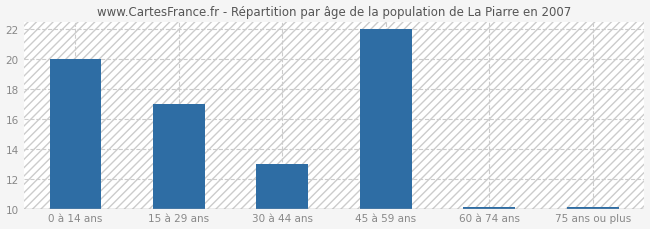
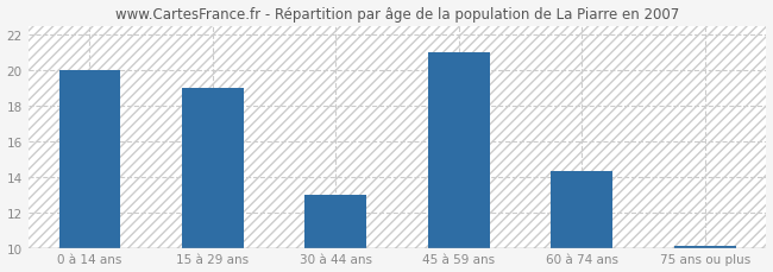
15 à 29 ans: 17.0 -> 19.0
45 à 59 ans: 22.0 -> 21.0
60 à 74 ans: 10.1 -> 14.3
